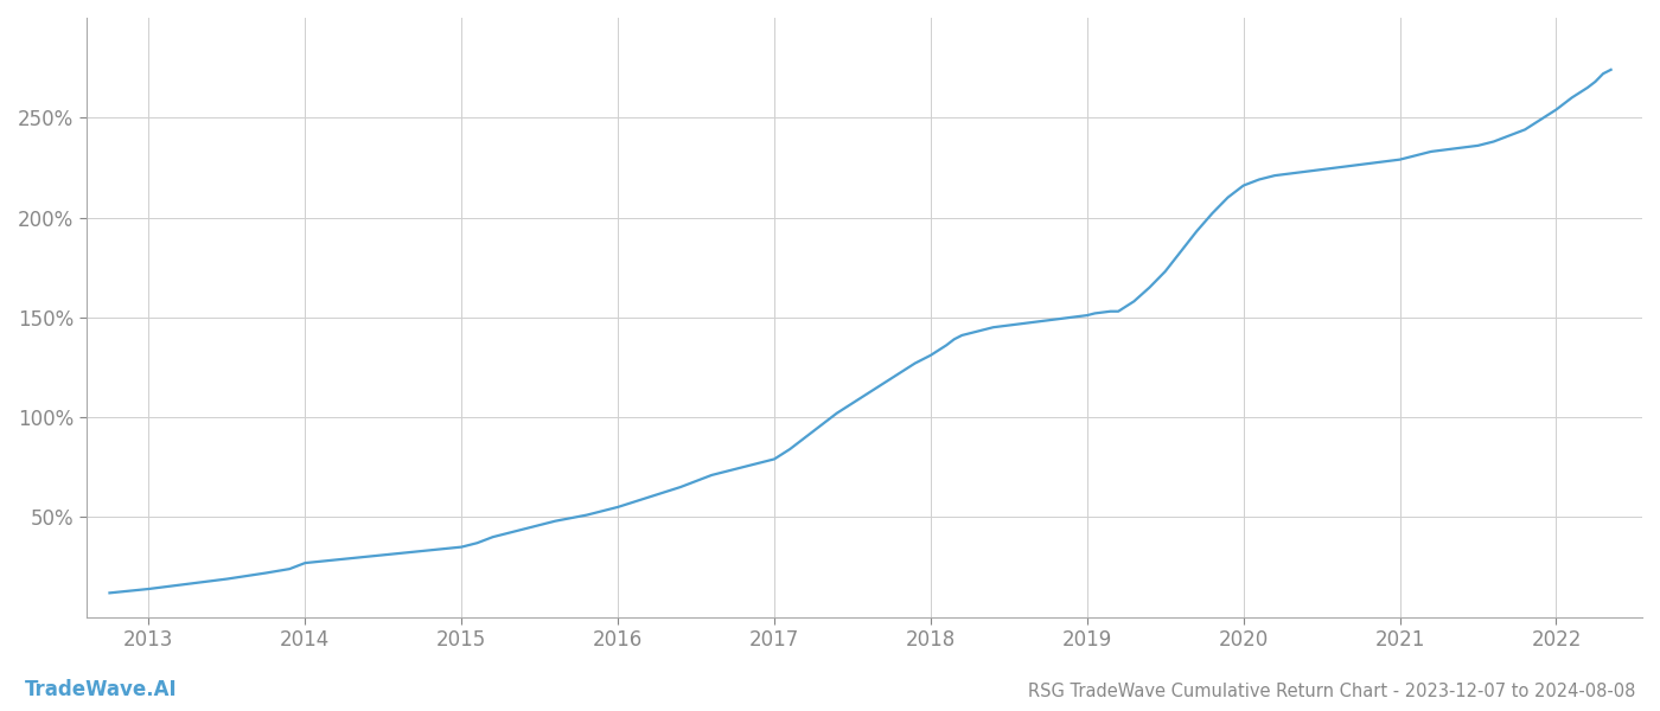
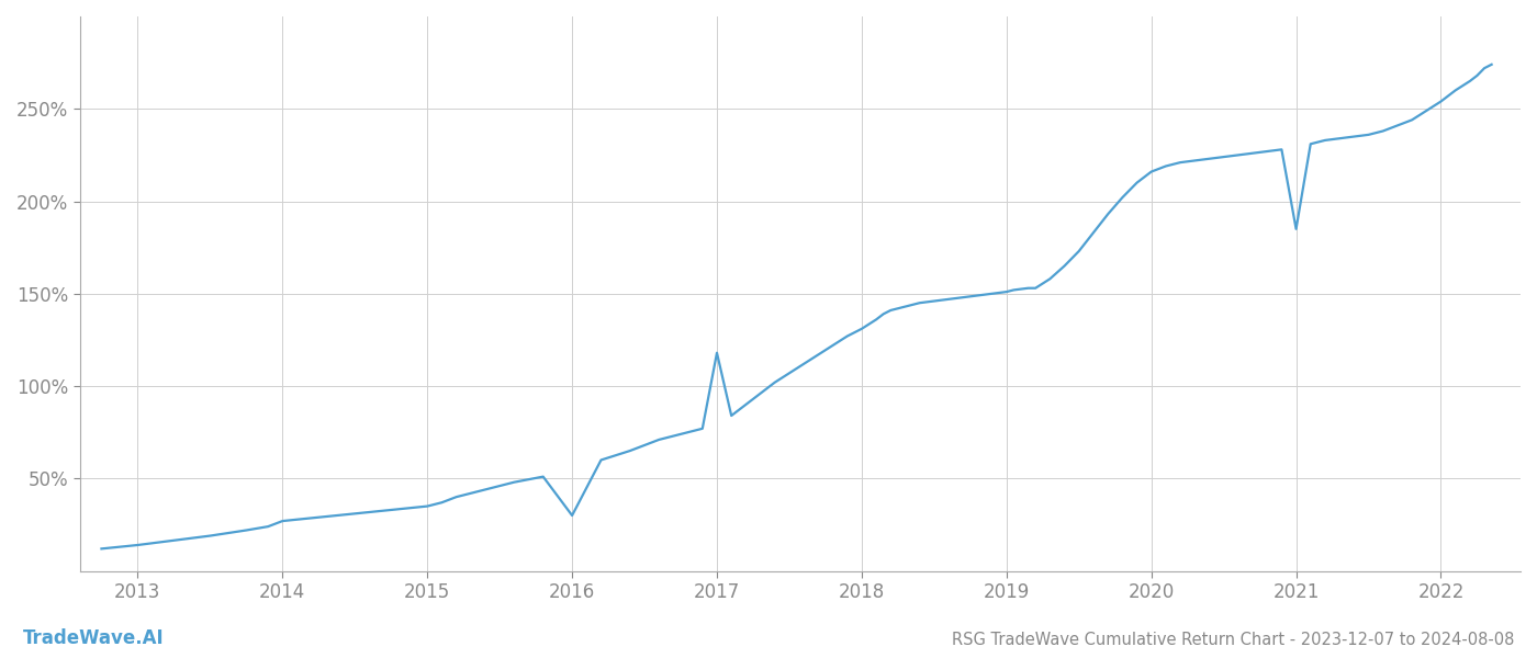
2016: 55% -> 30%
2017: 79% -> 118%
2021: 229% -> 185%
